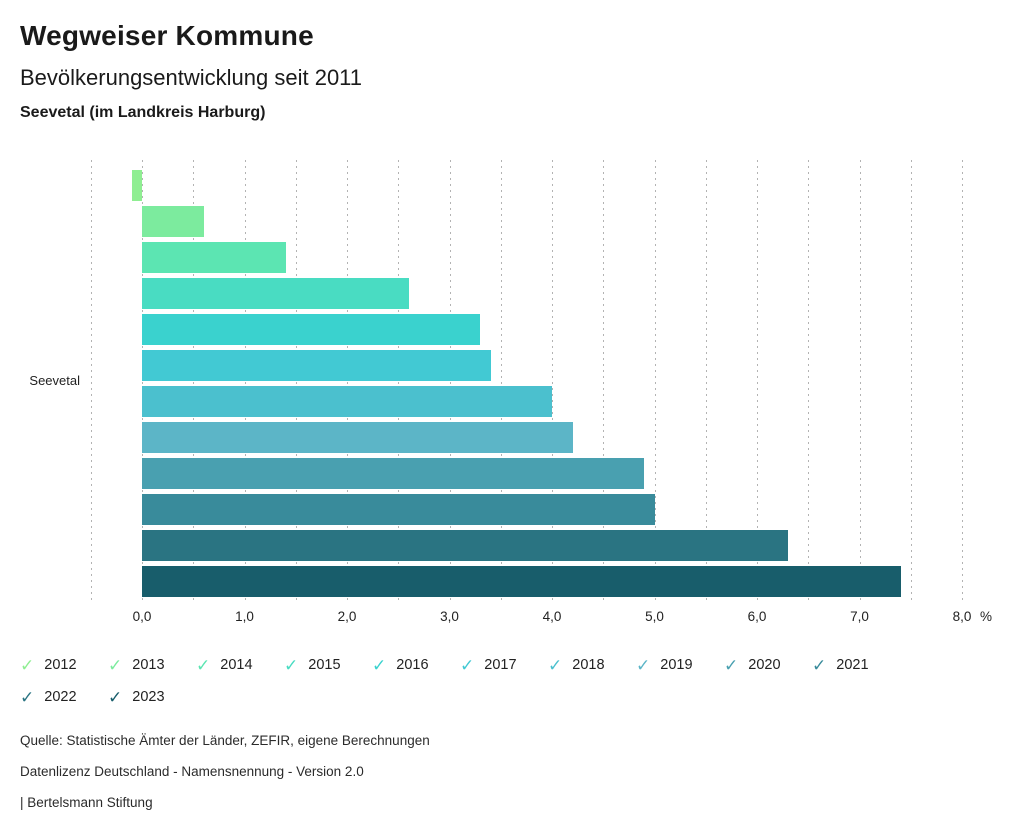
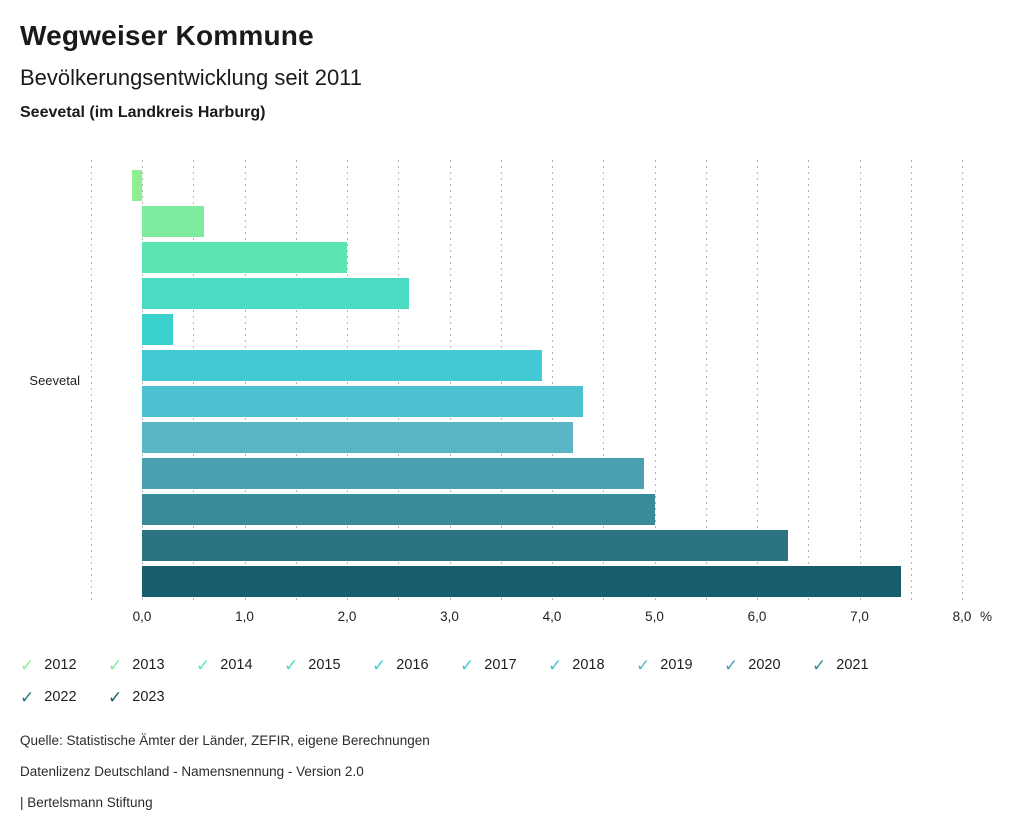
2014: 1,4 -> 2,0
2016: 3,3 -> 0,3
2017: 3,4 -> 3,9
2018: 4,0 -> 4,3
